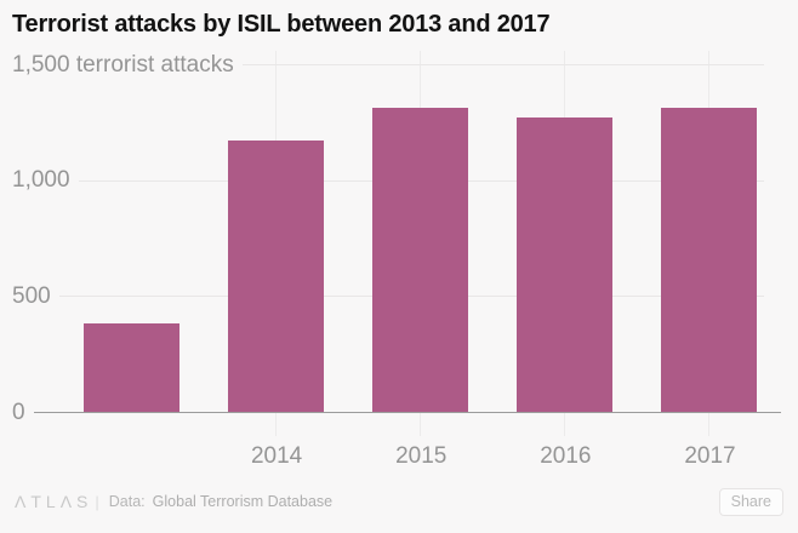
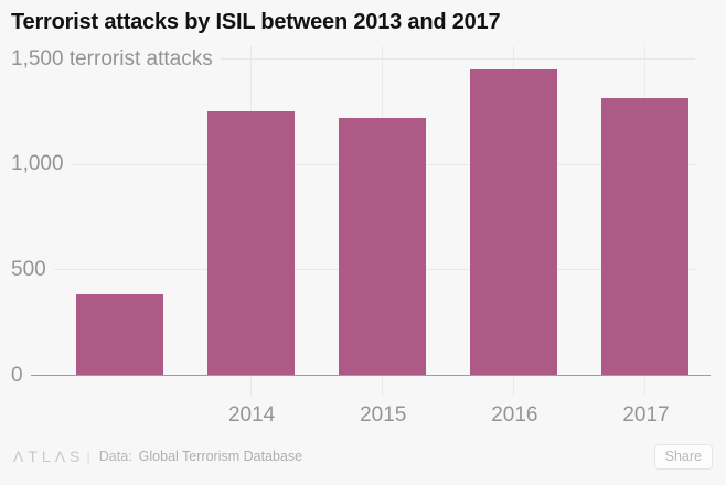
2014: 1170 -> 1250
2015: 1310 -> 1220
2016: 1270 -> 1450
